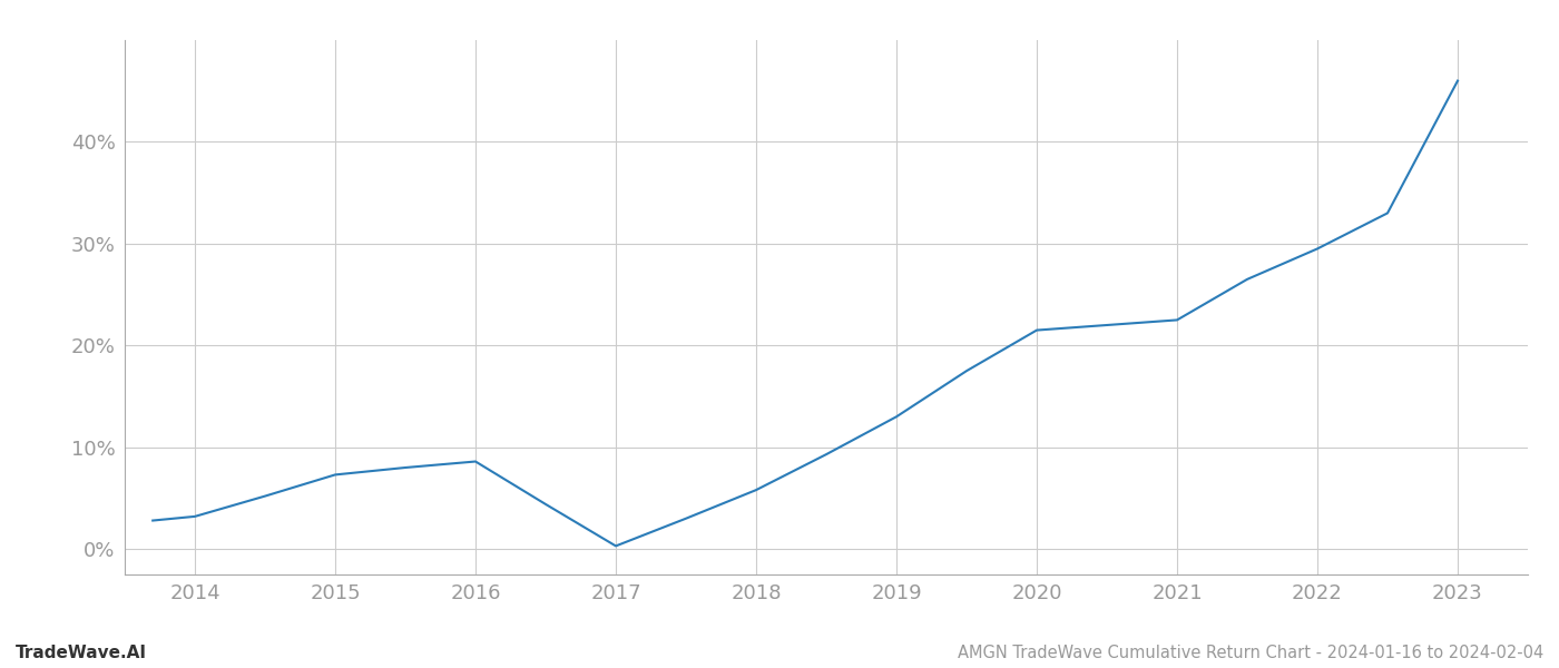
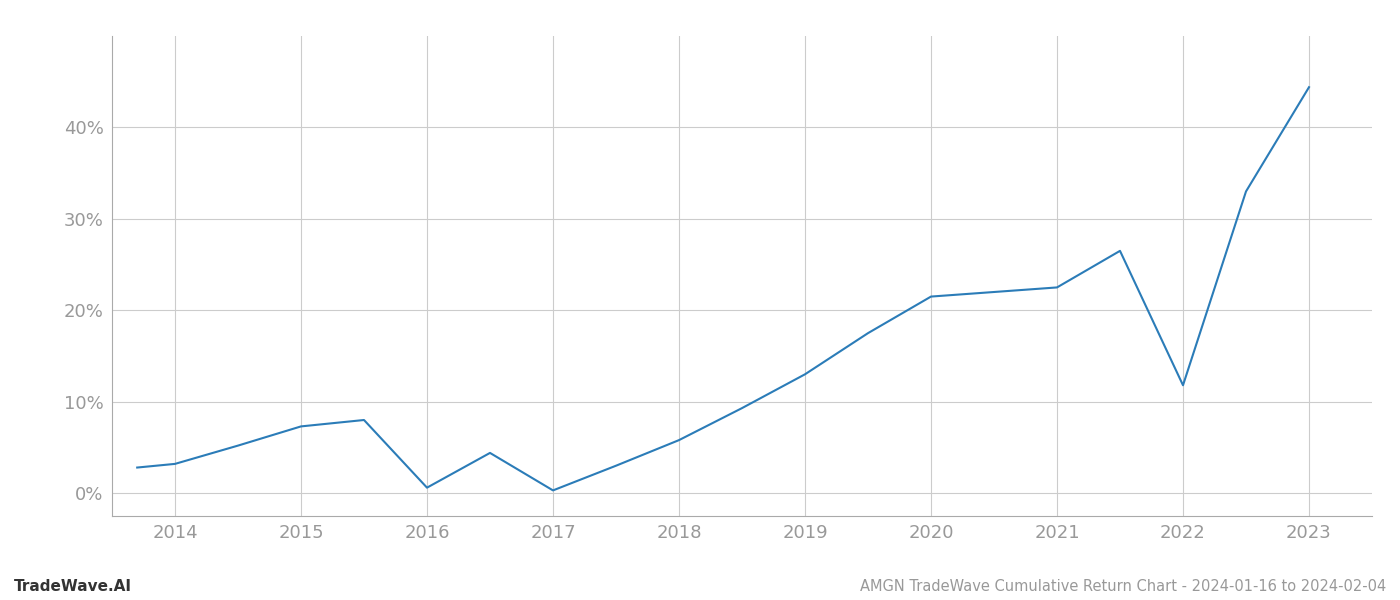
2016: 8.6% -> 0.6%
2022: 29.5% -> 11.8%
2023: 46.0% -> 44.4%
